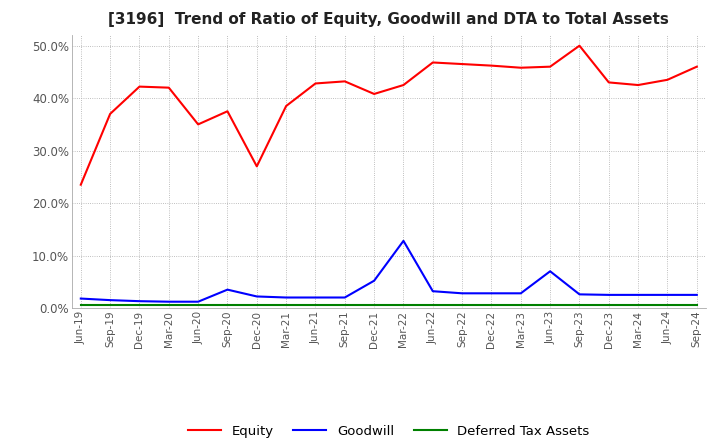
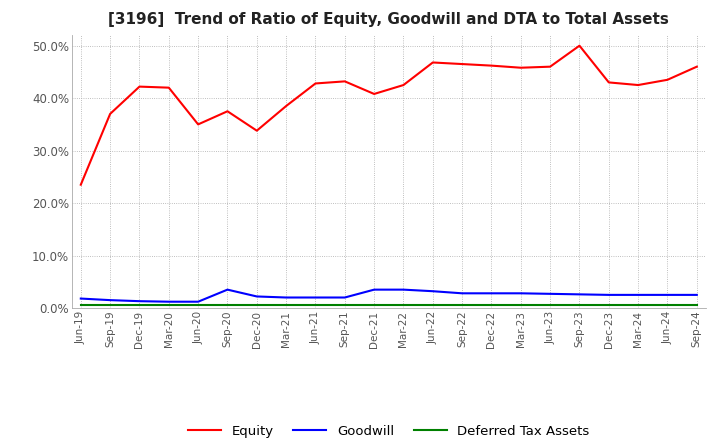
Equity/Dec-20: 27.0% -> 33.8%
Goodwill/Dec-21: 5.2% -> 3.5%
Goodwill/Mar-22: 12.8% -> 3.5%
Goodwill/Jun-23: 7.0% -> 2.7%
